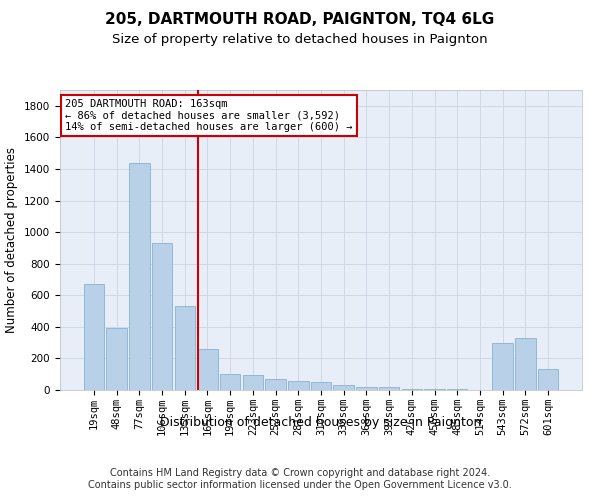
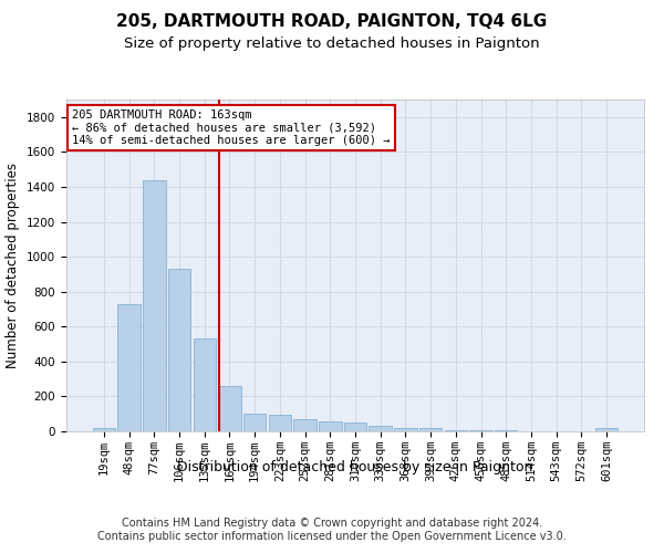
19sqm: 670 -> 20
48sqm: 390 -> 730
543sqm: 300 -> 0
572sqm: 330 -> 0
601sqm: 130 -> 20
